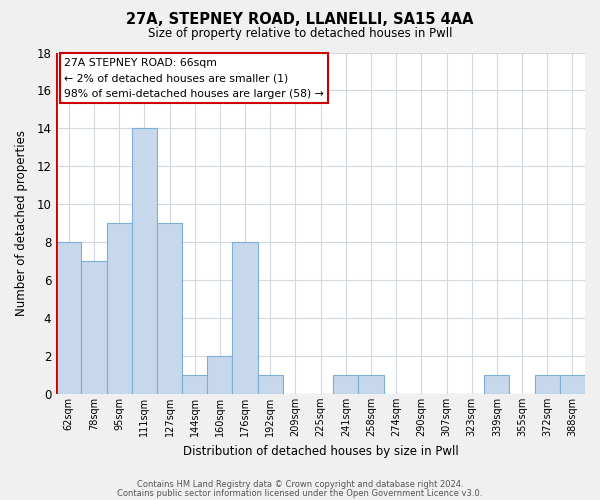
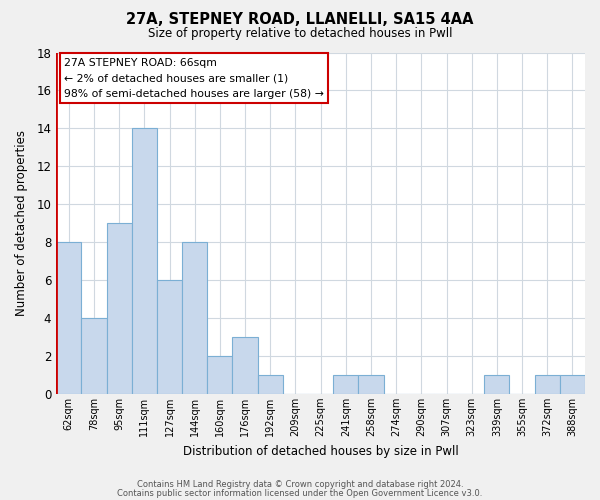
78sqm: 7 -> 4
127sqm: 9 -> 6
144sqm: 1 -> 8
176sqm: 8 -> 3
